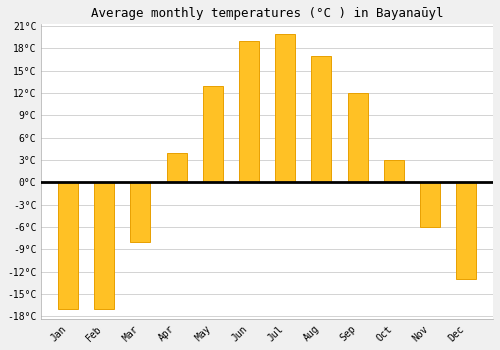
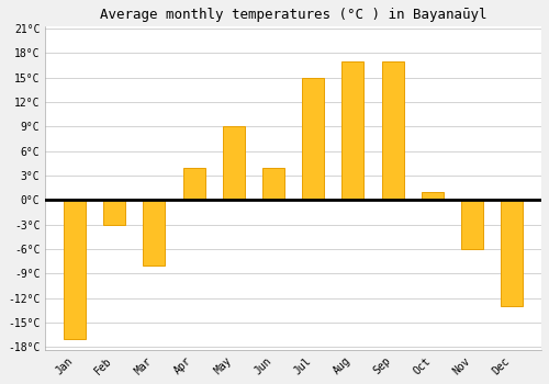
Feb: -17°C -> -3°C
May: 13°C -> 9°C
Jun: 19°C -> 4°C
Jul: 20°C -> 15°C
Sep: 12°C -> 17°C
Oct: 3°C -> 1°C
